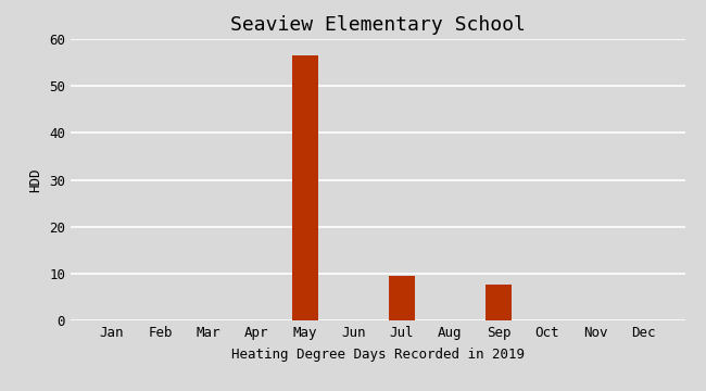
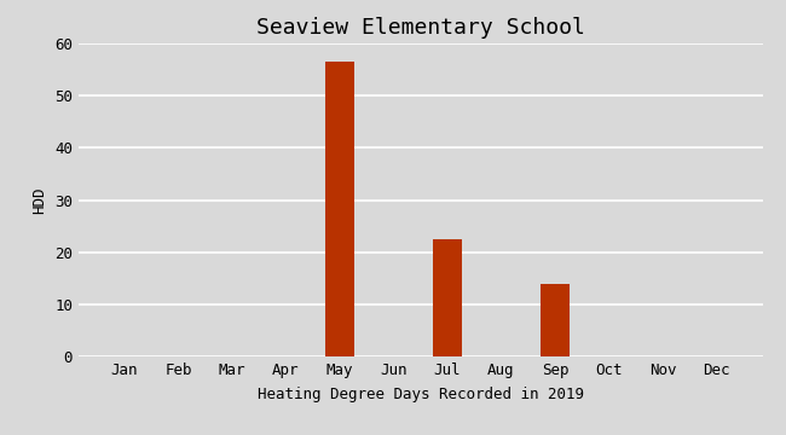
Jul: 9.5 -> 22.5
Sep: 7.8 -> 14.0
